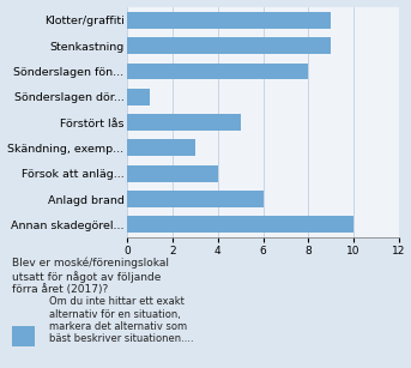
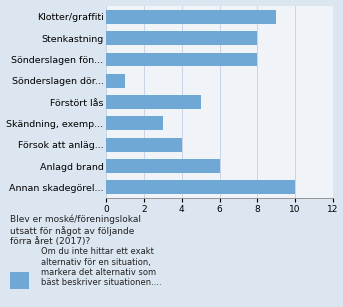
Stenkastning: 9 -> 8
